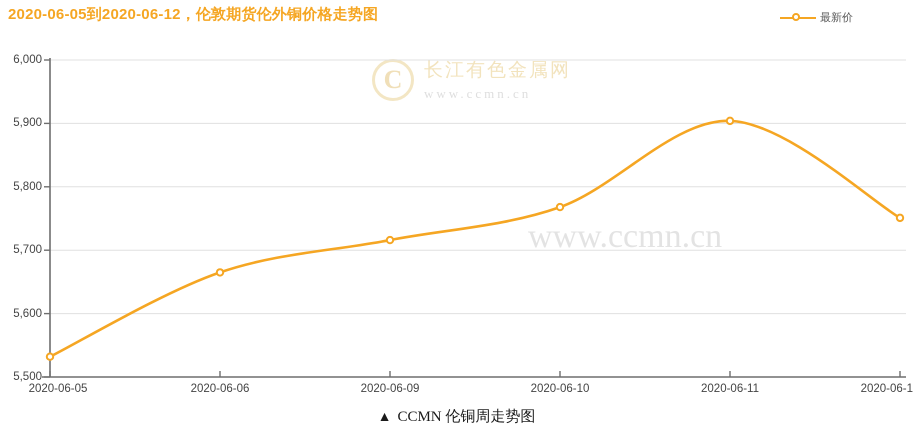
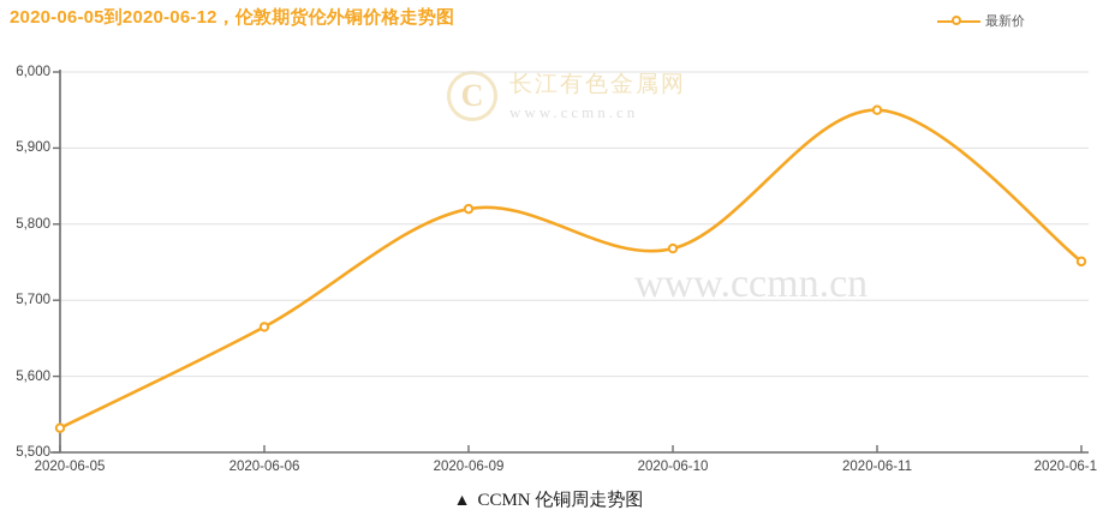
2020-06-09: 5720 -> 5820
2020-06-11: 5900 -> 5950
